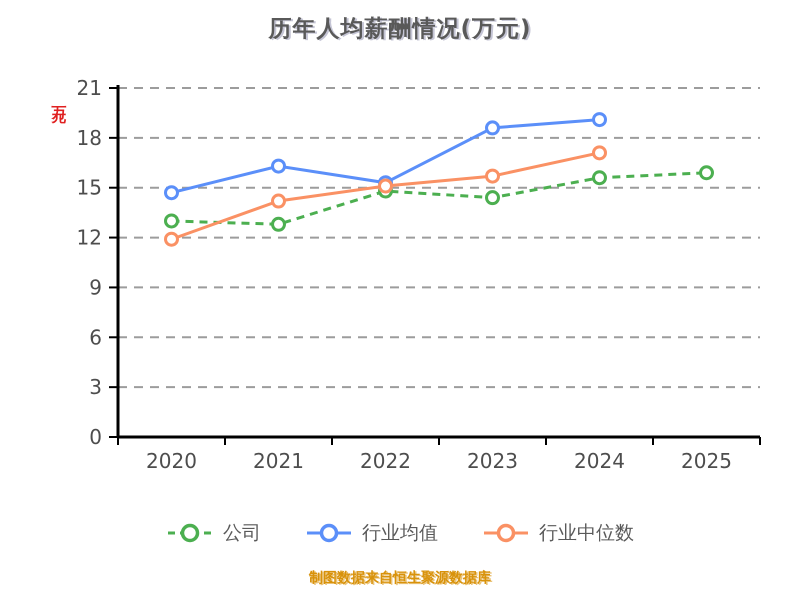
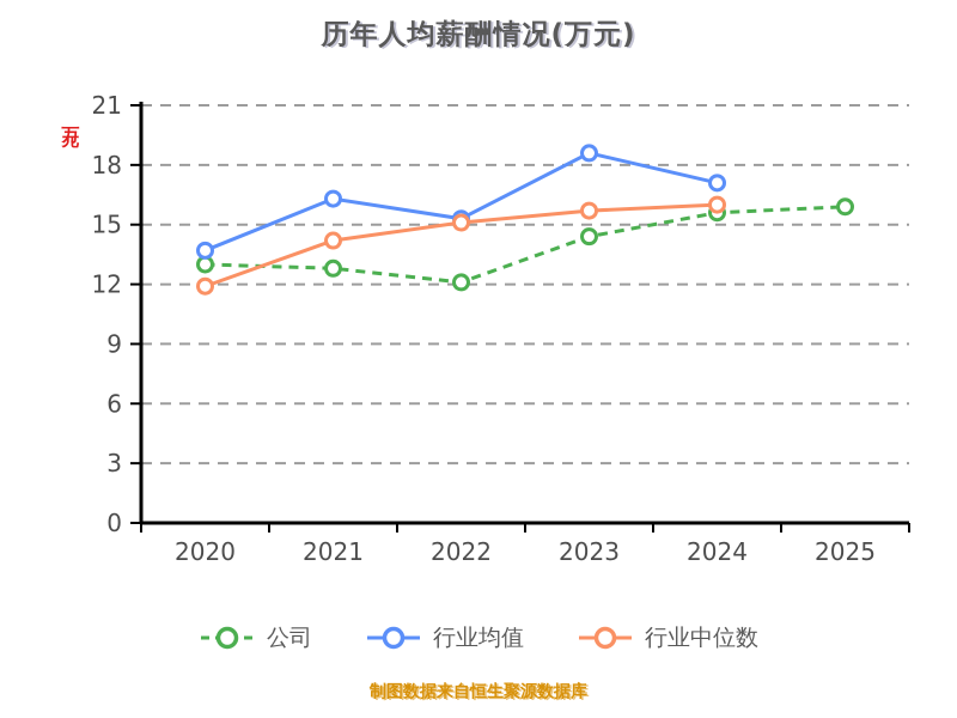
行业均值/2020: 14.7 -> 13.7
公司/2022: 14.8 -> 12.1
行业均值/2024: 19.1 -> 17.1
行业中位数/2024: 17.1 -> 16.0
